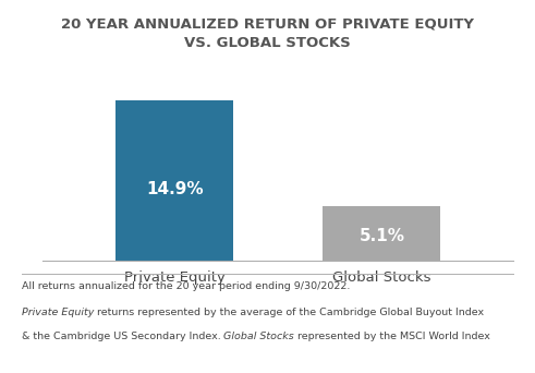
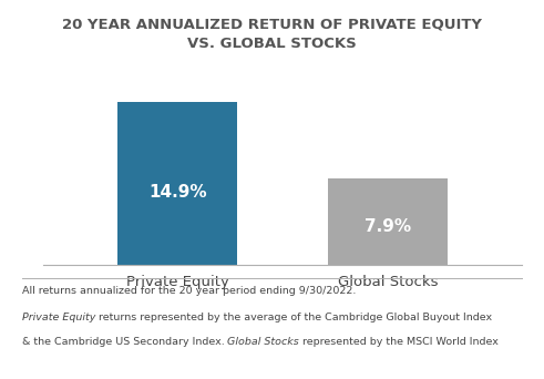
Global Stocks: 5.1% -> 7.9%
